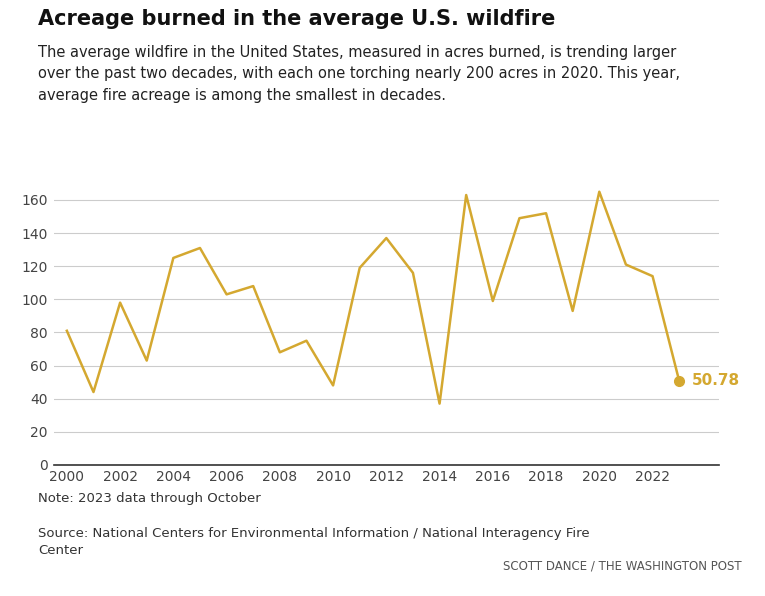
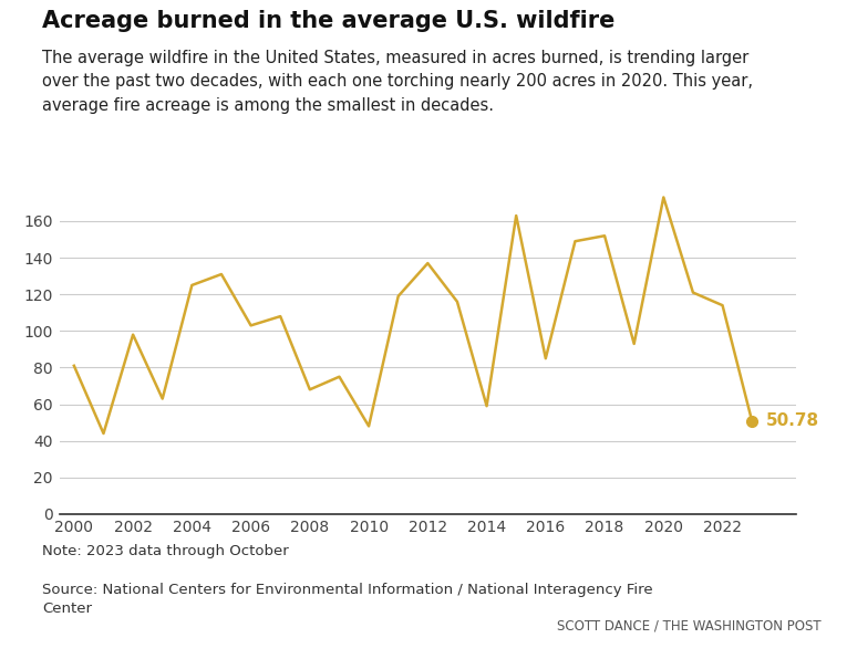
2014: 37 -> 59
2016: 99 -> 85
2020: 165 -> 173
